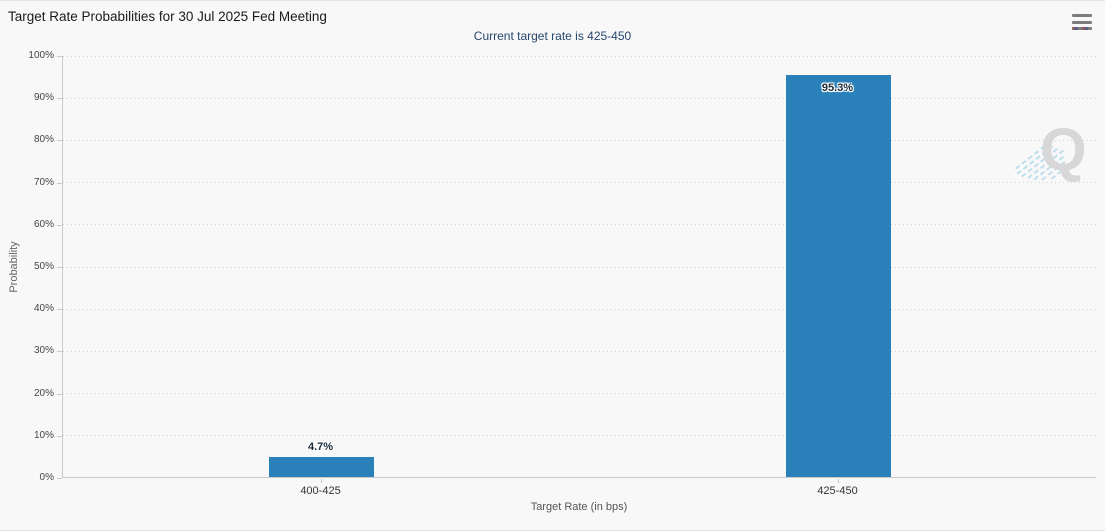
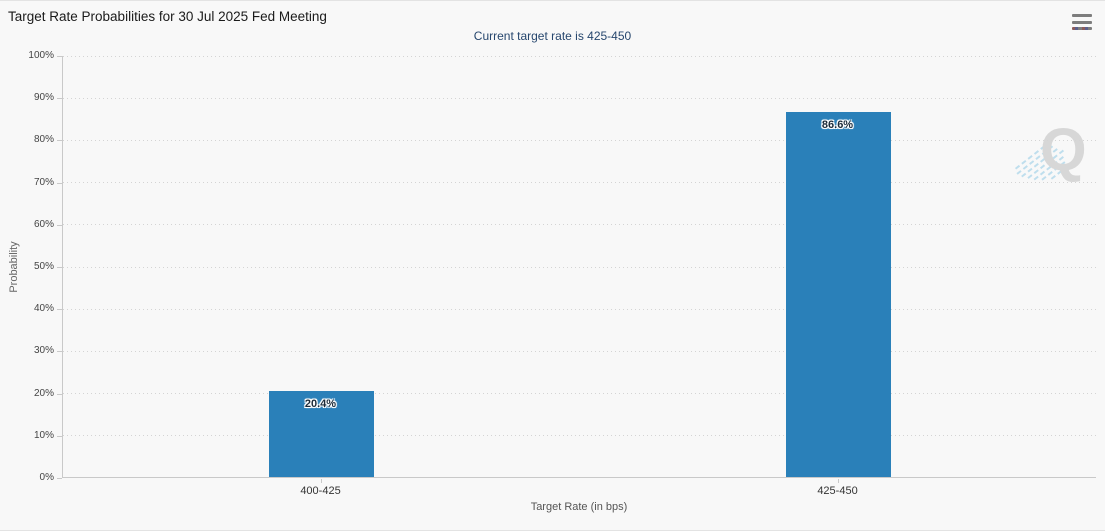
400-425: 4.7% -> 20.4%
425-450: 95.3% -> 86.6%
